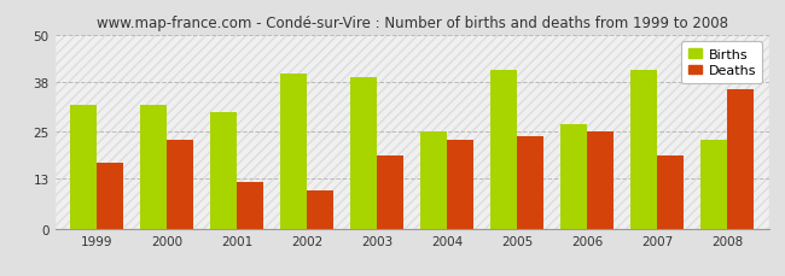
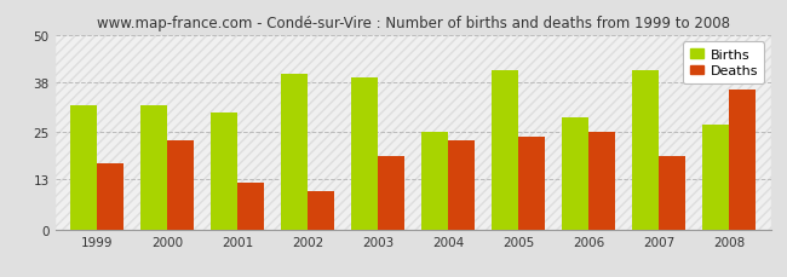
Births/2006: 27 -> 29
Births/2008: 23 -> 27
